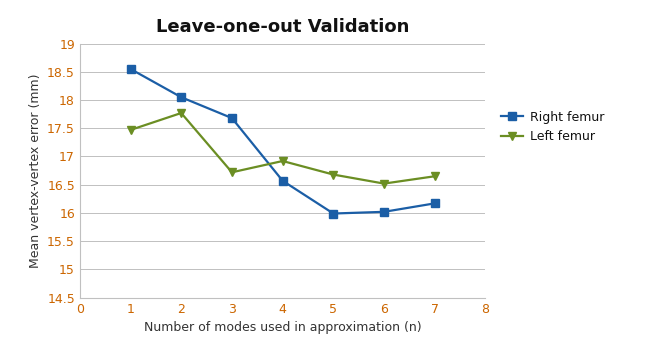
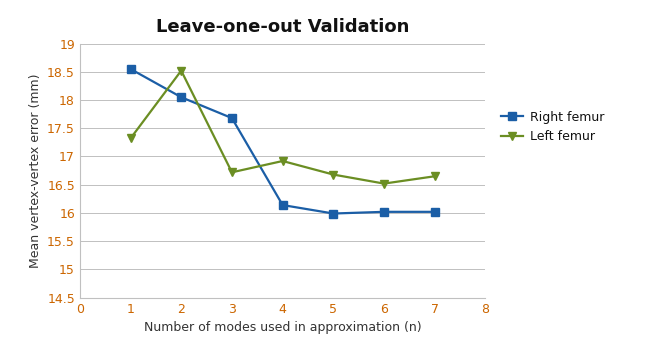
Left femur/1: 17.47 -> 17.32
Left femur/2: 17.77 -> 18.52
Right femur/4: 16.57 -> 16.14
Right femur/7: 16.17 -> 16.02
